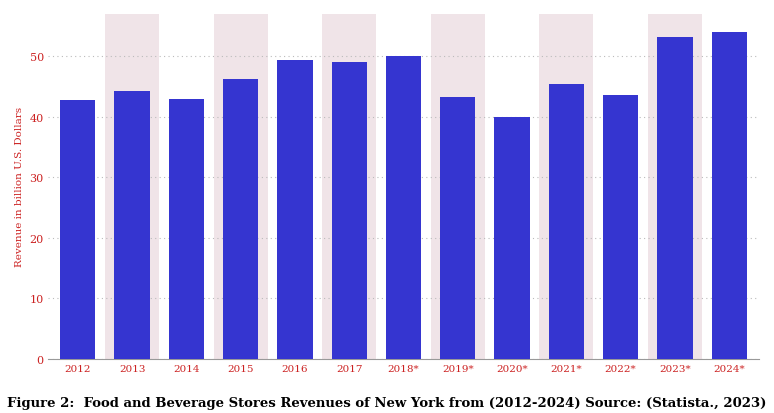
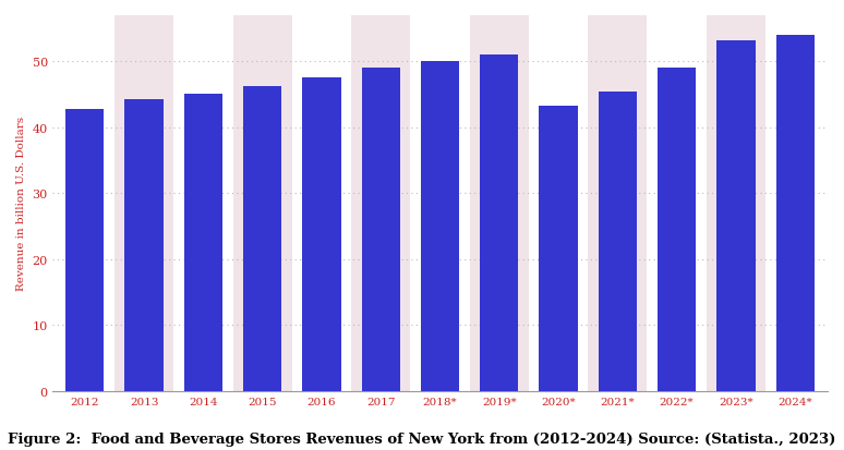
2014: 43.0 -> 45.1
2016: 49.4 -> 47.6
2019*: 43.2 -> 51.0
2020*: 40.0 -> 43.2
2022*: 43.6 -> 49.1
